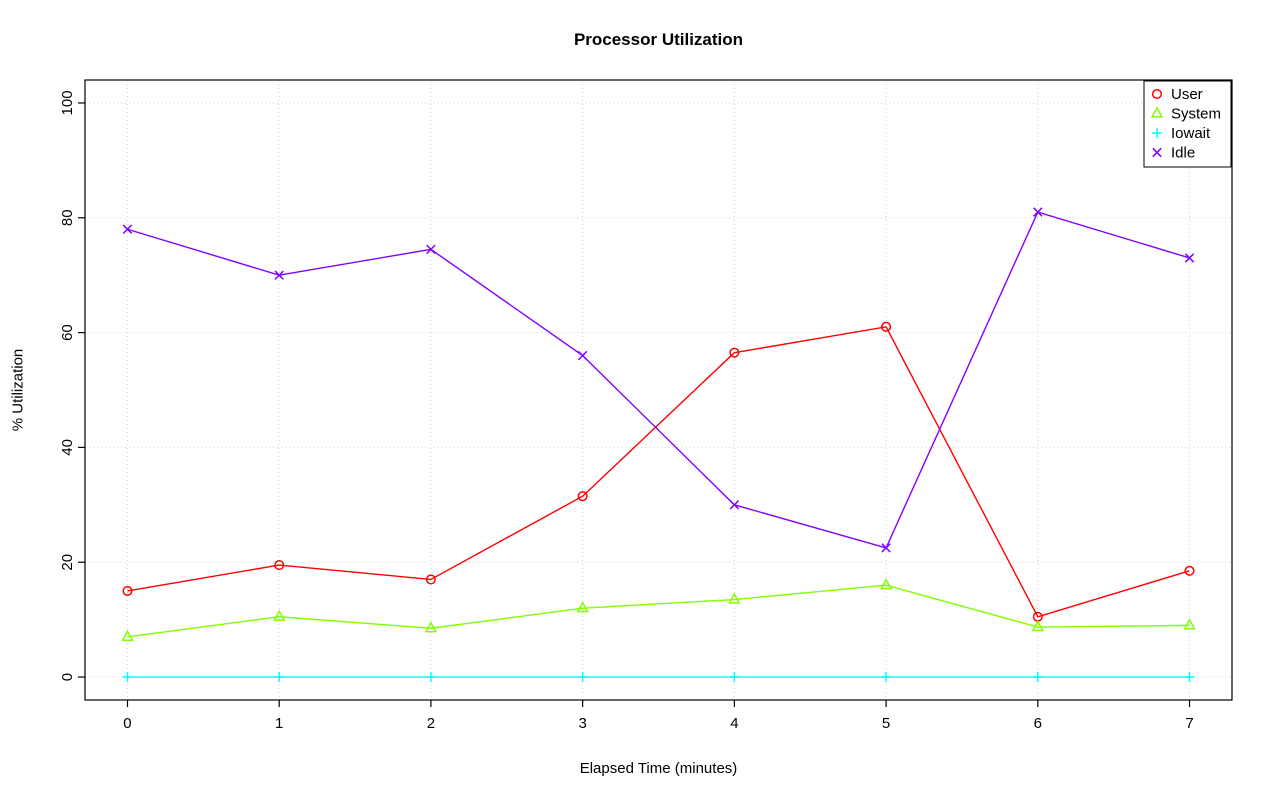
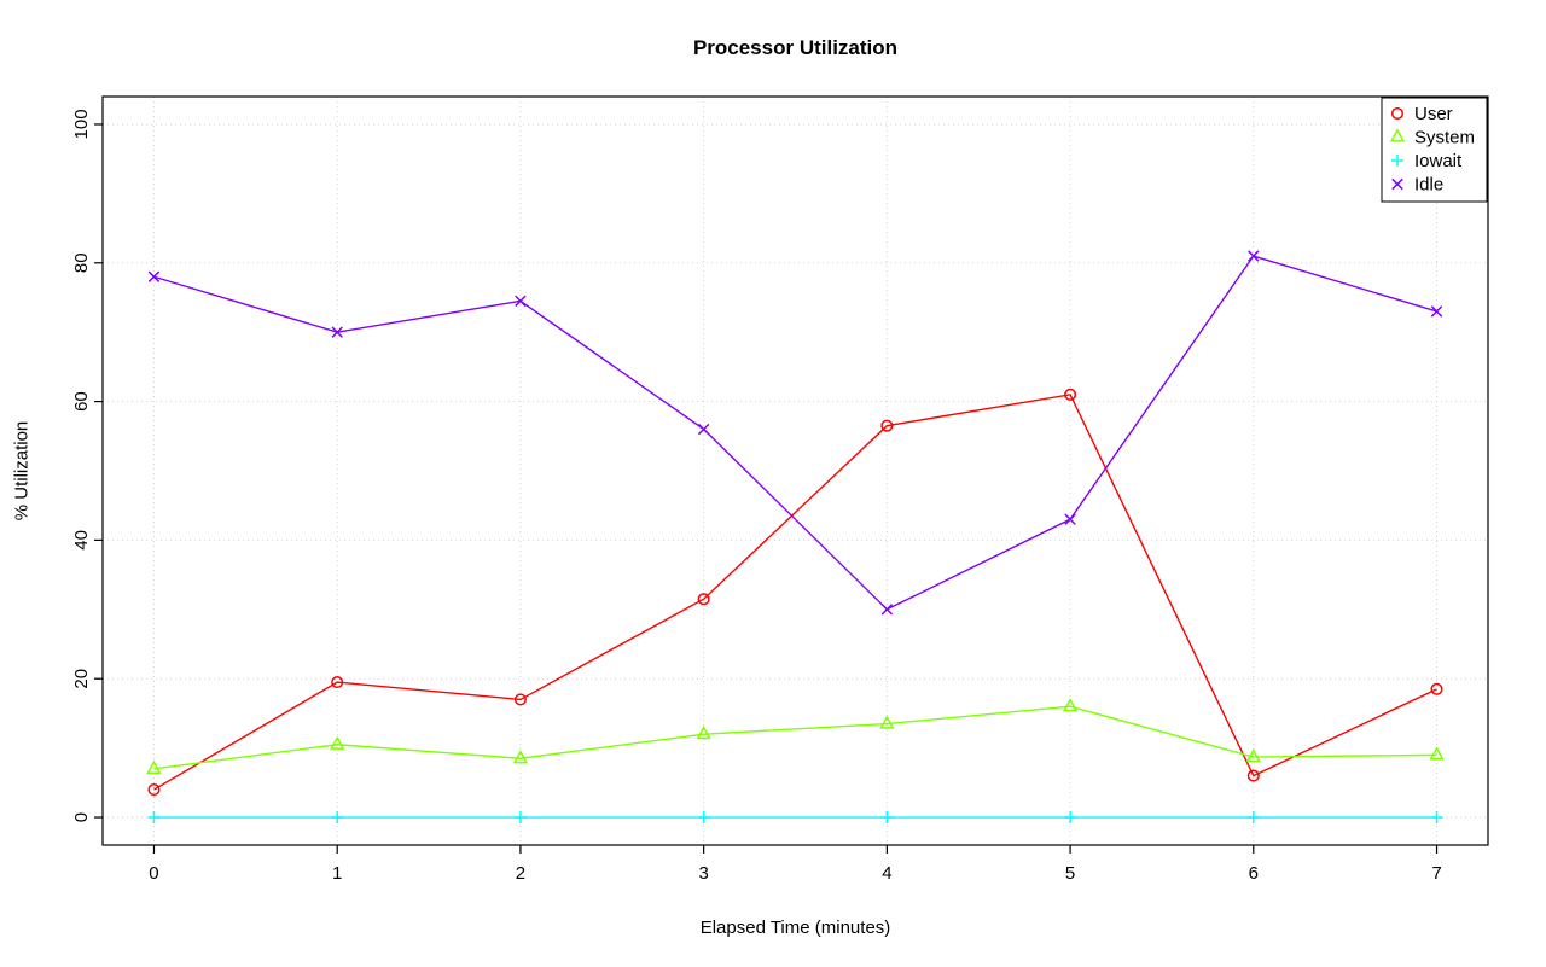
User/0: 15 -> 4
Idle/5: 22 -> 43
User/6: 10 -> 6
